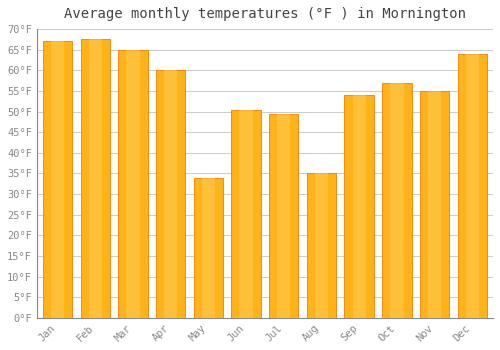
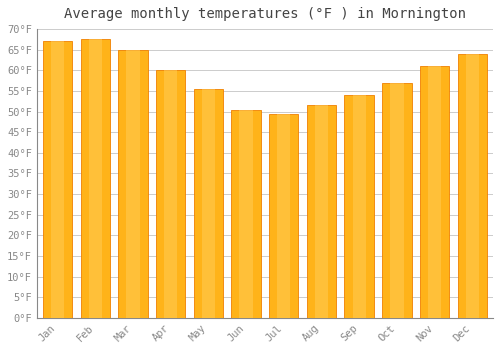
May: 34.0°F -> 55.5°F
Aug: 35.0°F -> 51.5°F
Nov: 55.0°F -> 61.0°F
